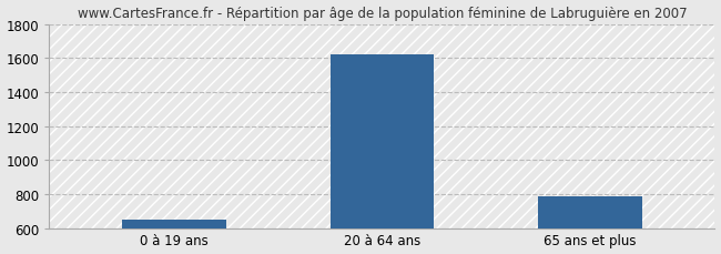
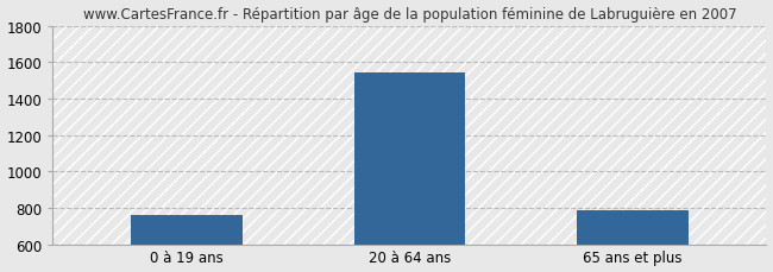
0 à 19 ans: 650 -> 760
20 à 64 ans: 1620 -> 1540
